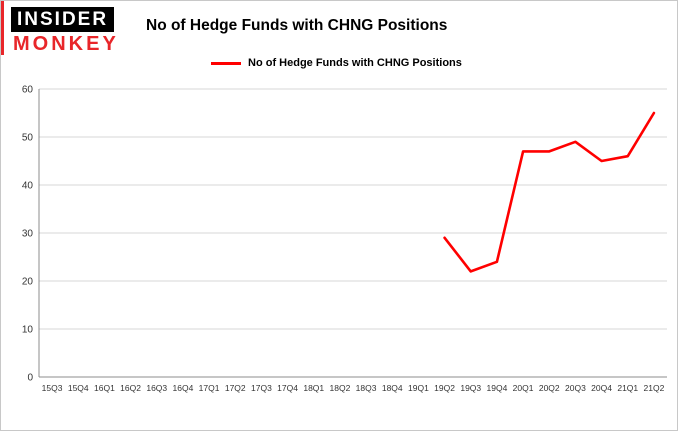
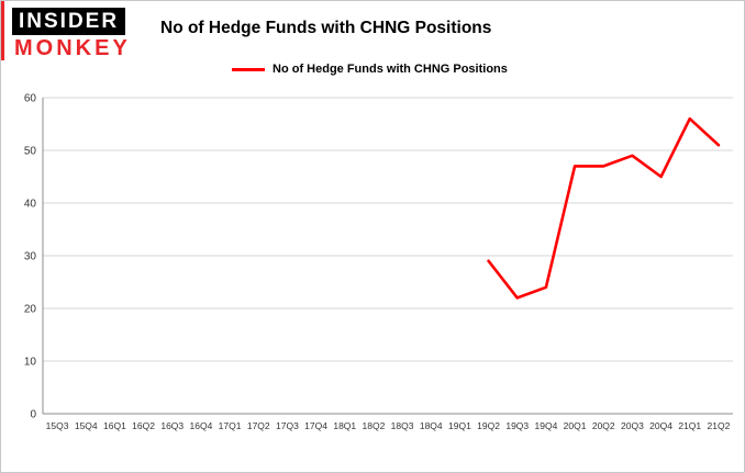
21Q1: 46 -> 56
21Q2: 55 -> 51
